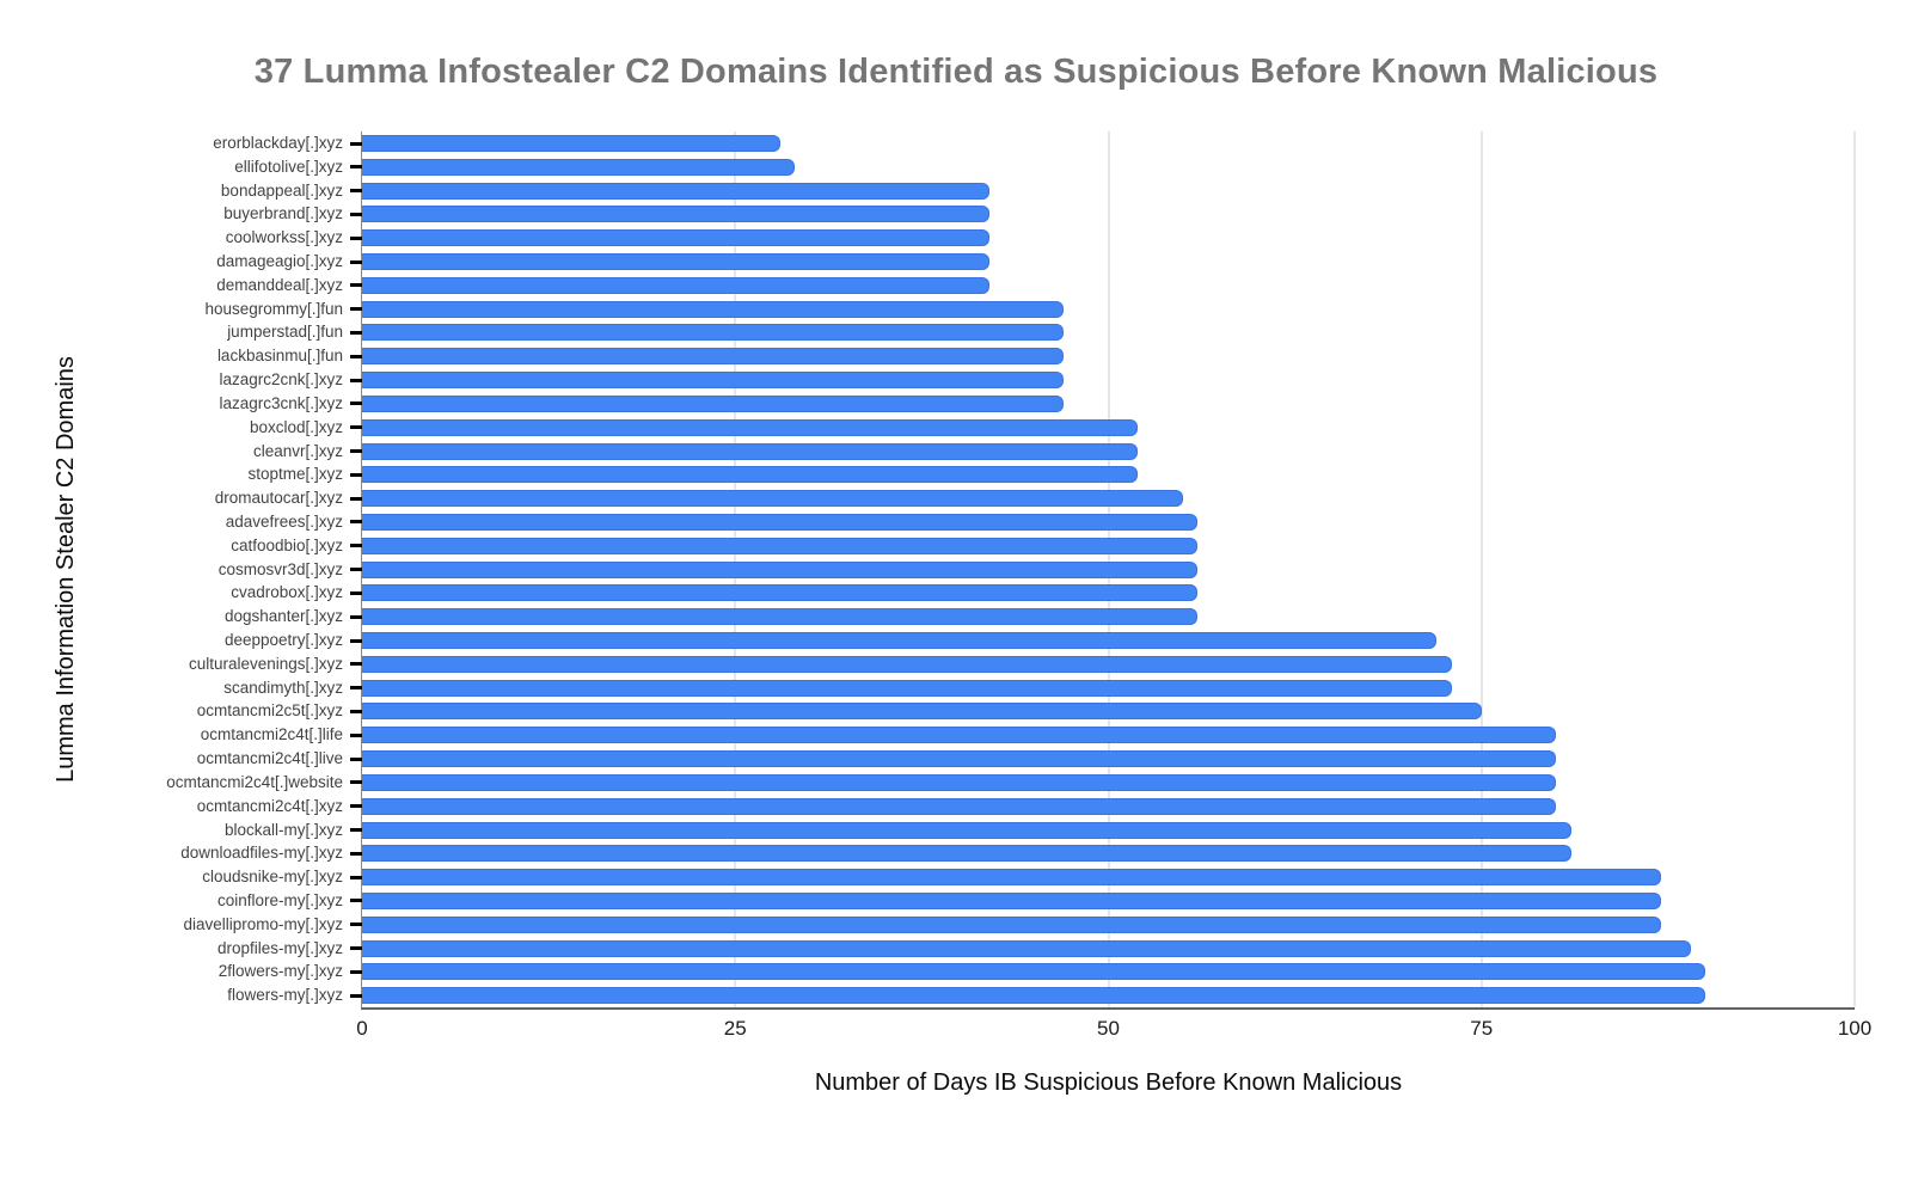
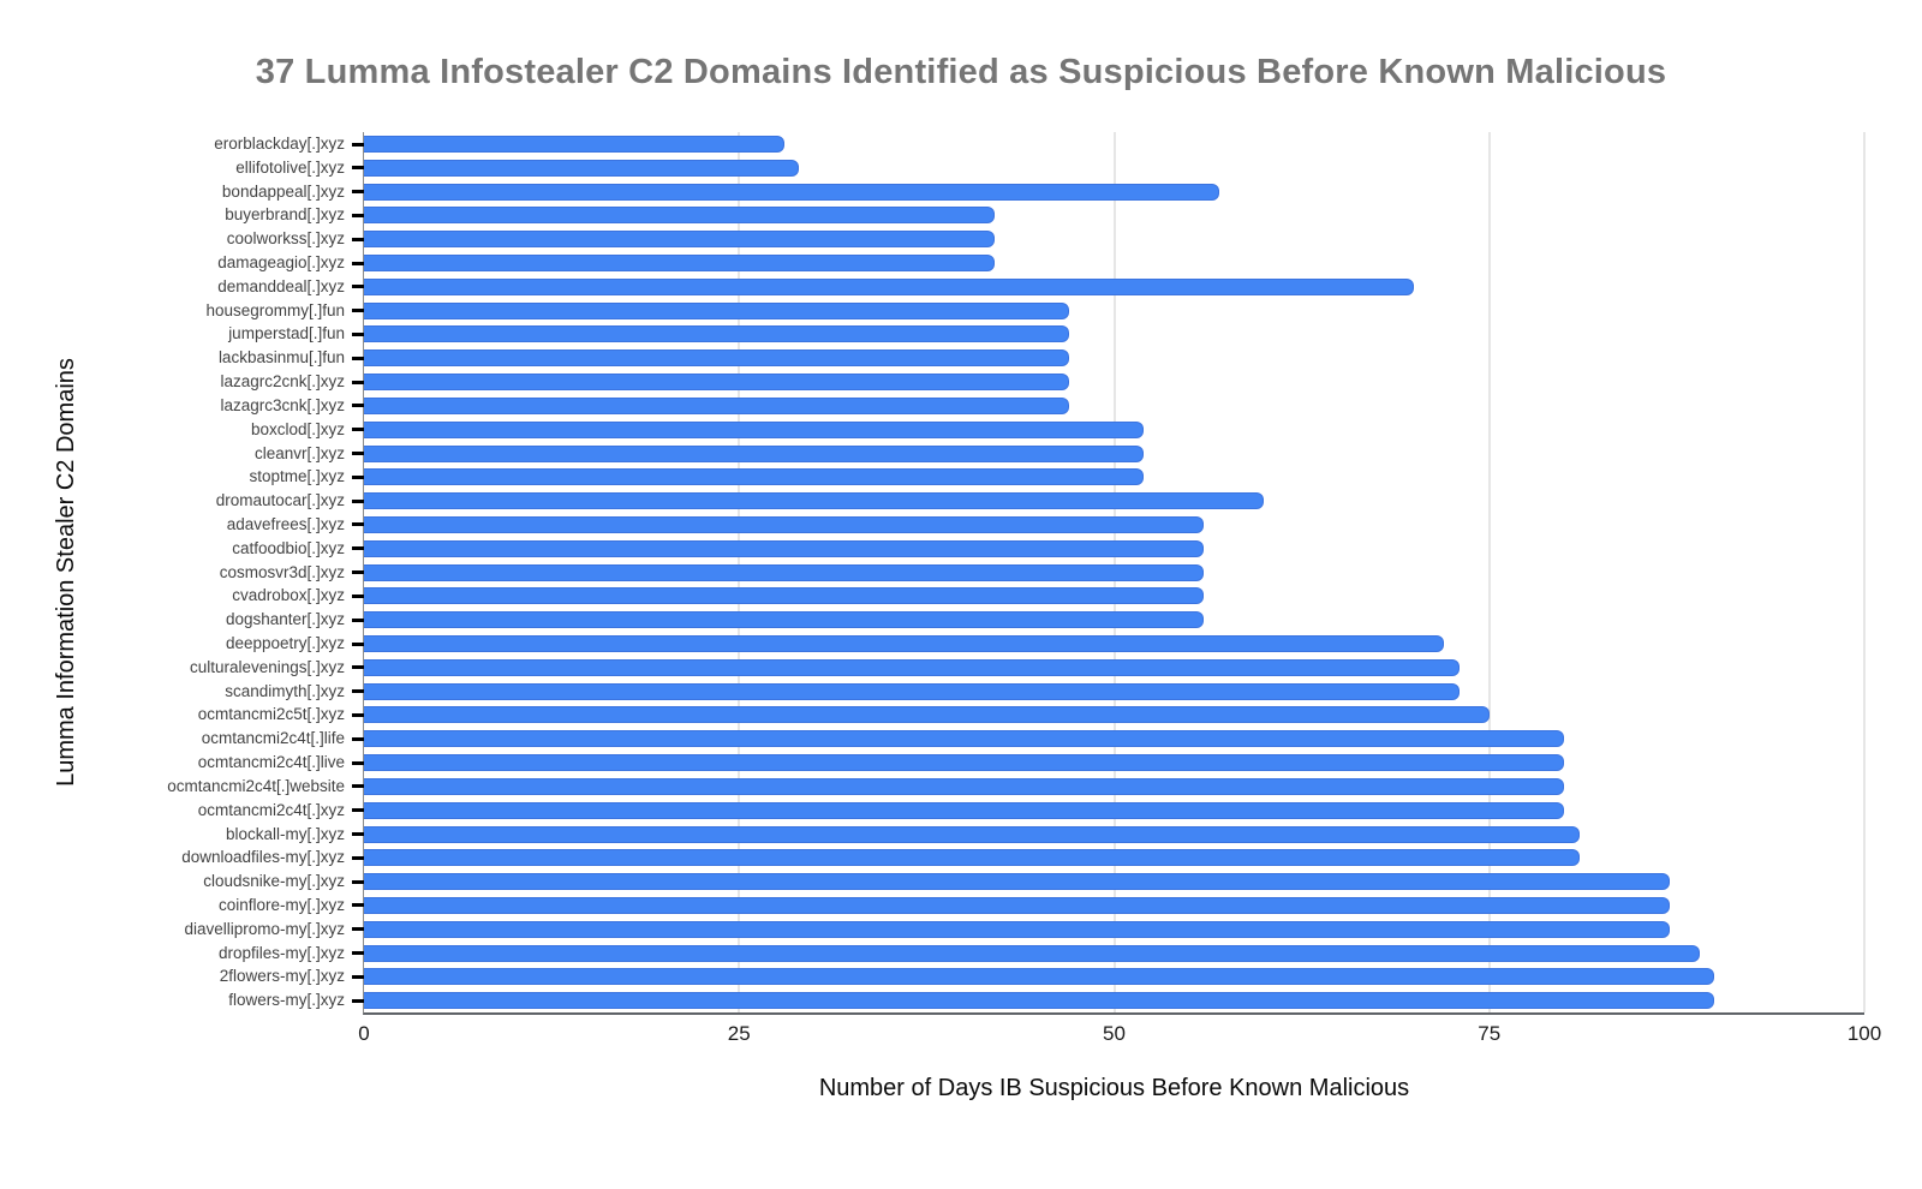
bondappeal[.]xyz: 42 -> 57
demanddeal[.]xyz: 42 -> 70
dromautocar[.]xyz: 55 -> 60
